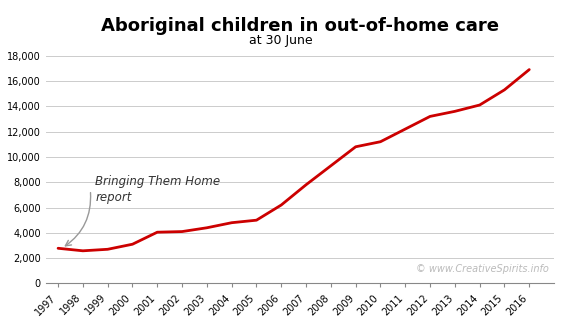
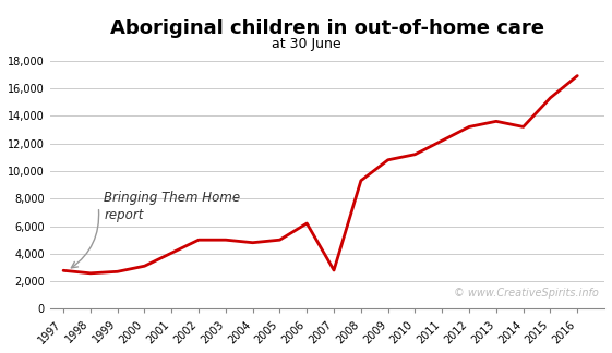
2002: 4,100 -> 5,000
2003: 4,400 -> 5,000
2007: 7,800 -> 2,800
2014: 14,100 -> 13,200
